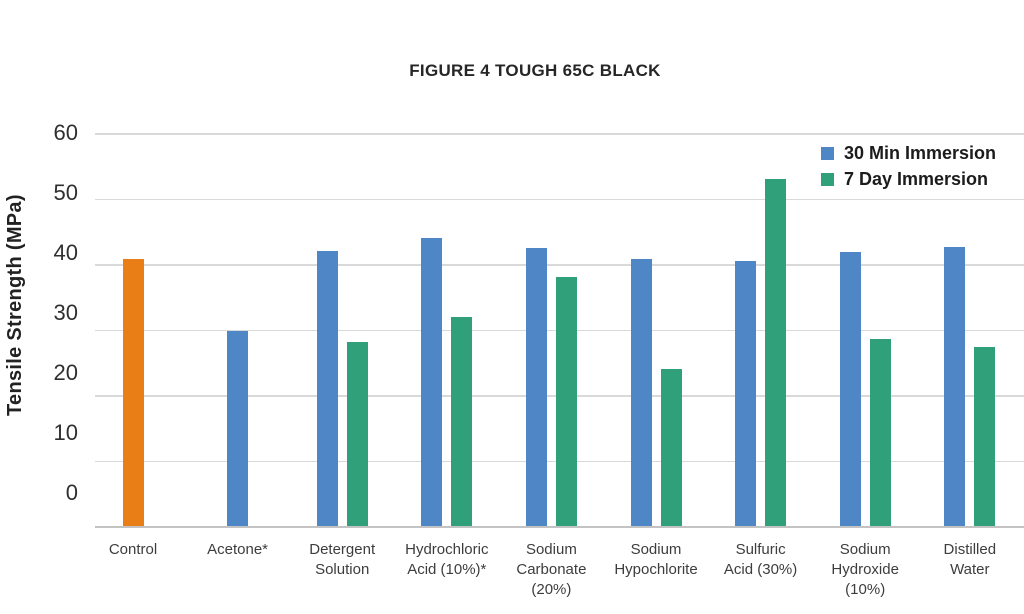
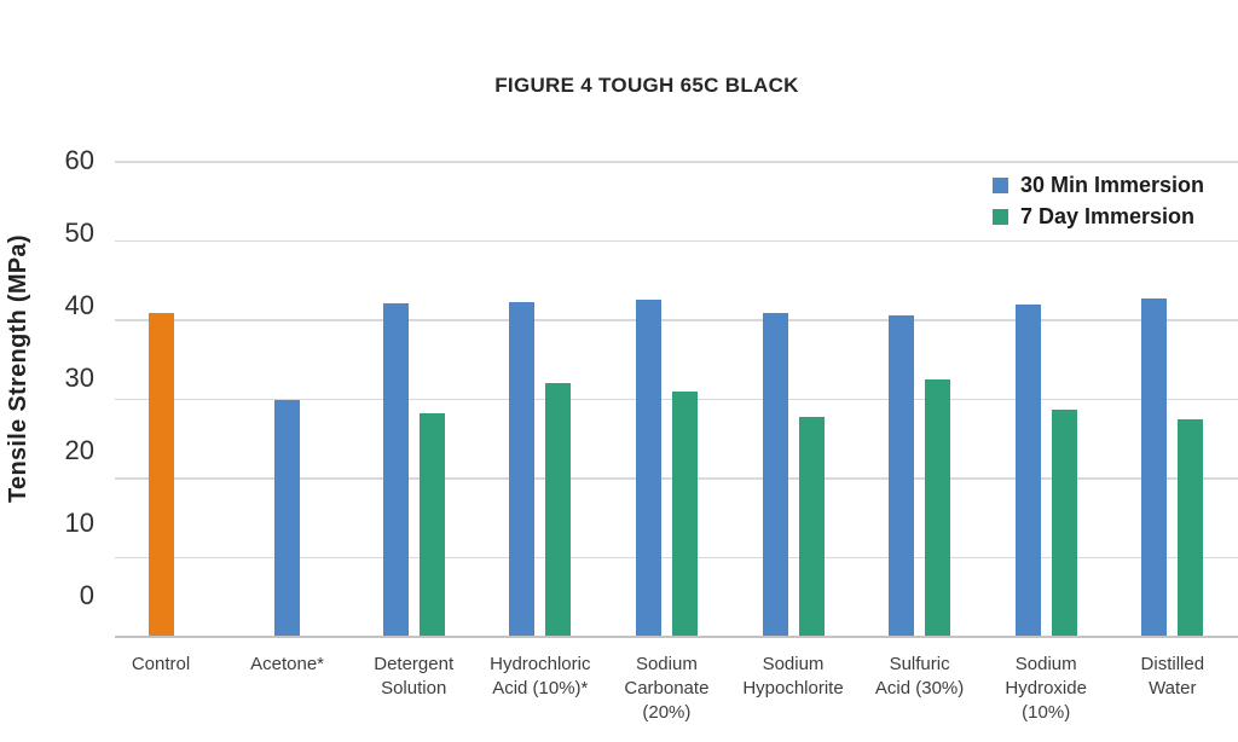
30 Min Immersion/Hydrochloric Acid (10%)*: 44 -> 42
7 Day Immersion/Sodium Carbonate (20%): 38 -> 31
7 Day Immersion/Sodium Hypochlorite: 24 -> 28
7 Day Immersion/Sulfuric Acid (30%): 53 -> 32
